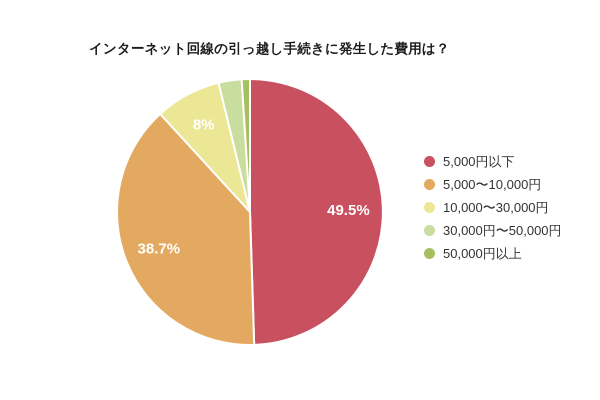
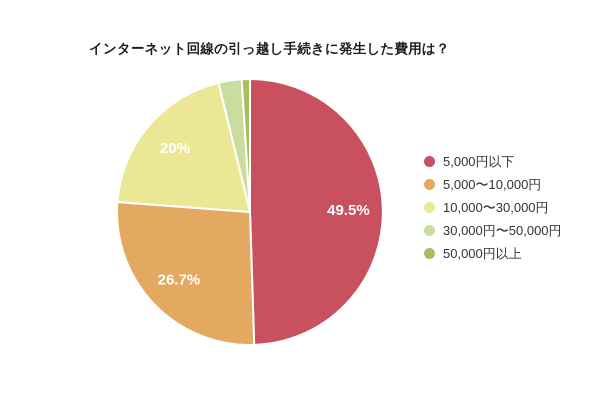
5,000〜10,000円: 38.7% -> 26.7%
10,000〜30,000円: 8% -> 20%
